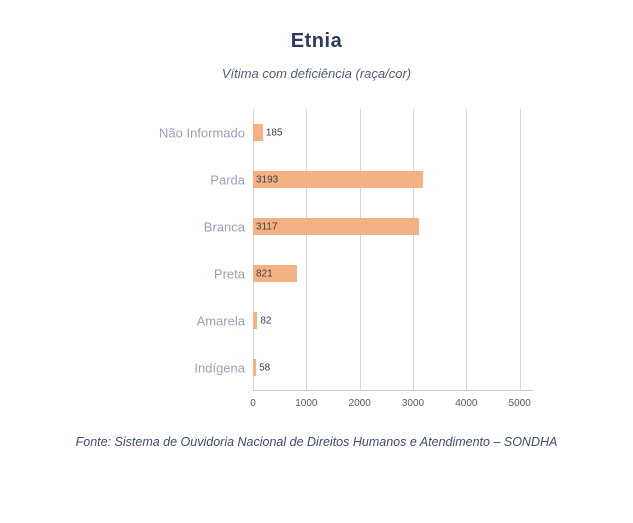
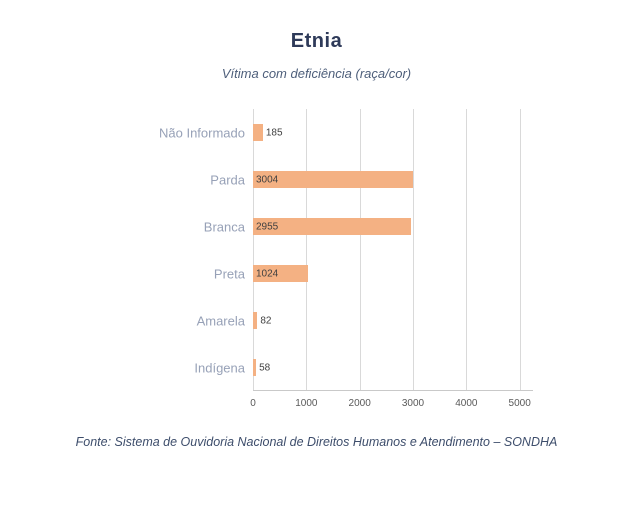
Parda: 3193 -> 3004
Branca: 3117 -> 2955
Preta: 821 -> 1024
